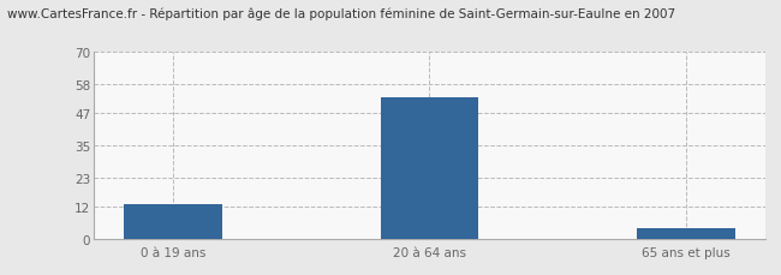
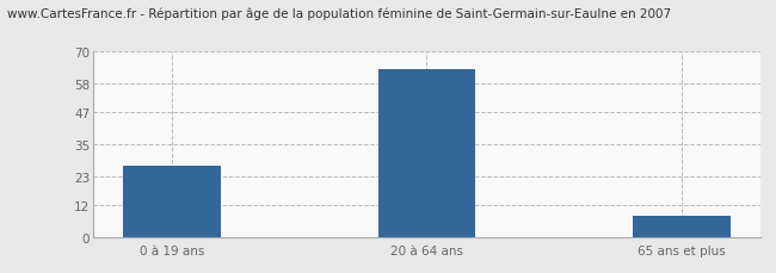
0 à 19 ans: 13 -> 27
20 à 64 ans: 53 -> 63
65 ans et plus: 4 -> 8
